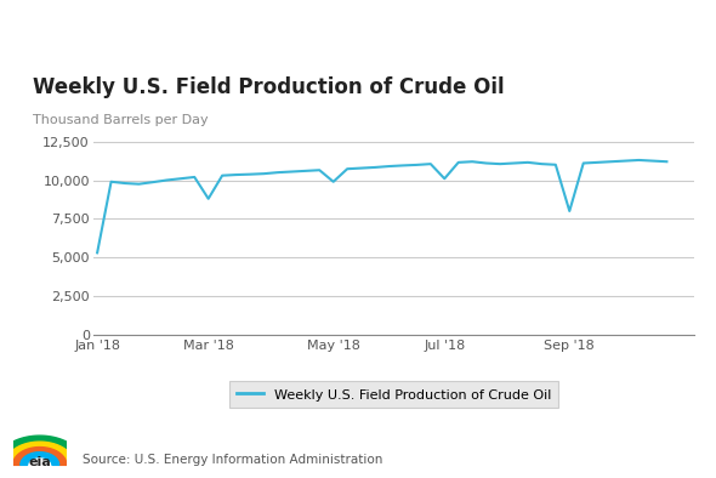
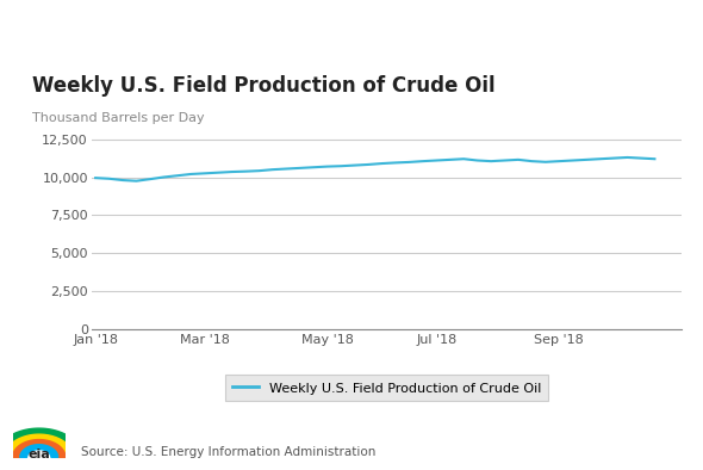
Jan '18: 5,300 -> 10,000
Mar '18: 8,800 -> 10,200
May '18: 9,900 -> 10,700
Jul '18: 10,100 -> 11,100
Sep '18: 8,000 -> 11,000
